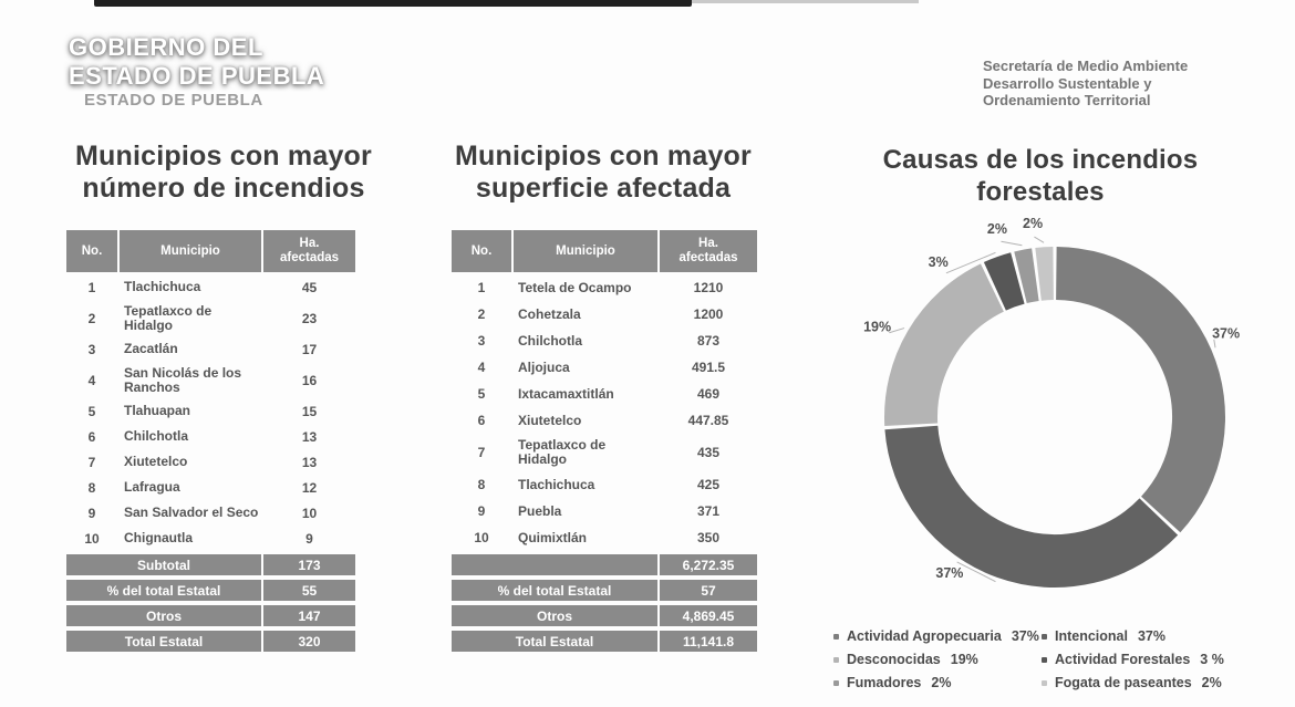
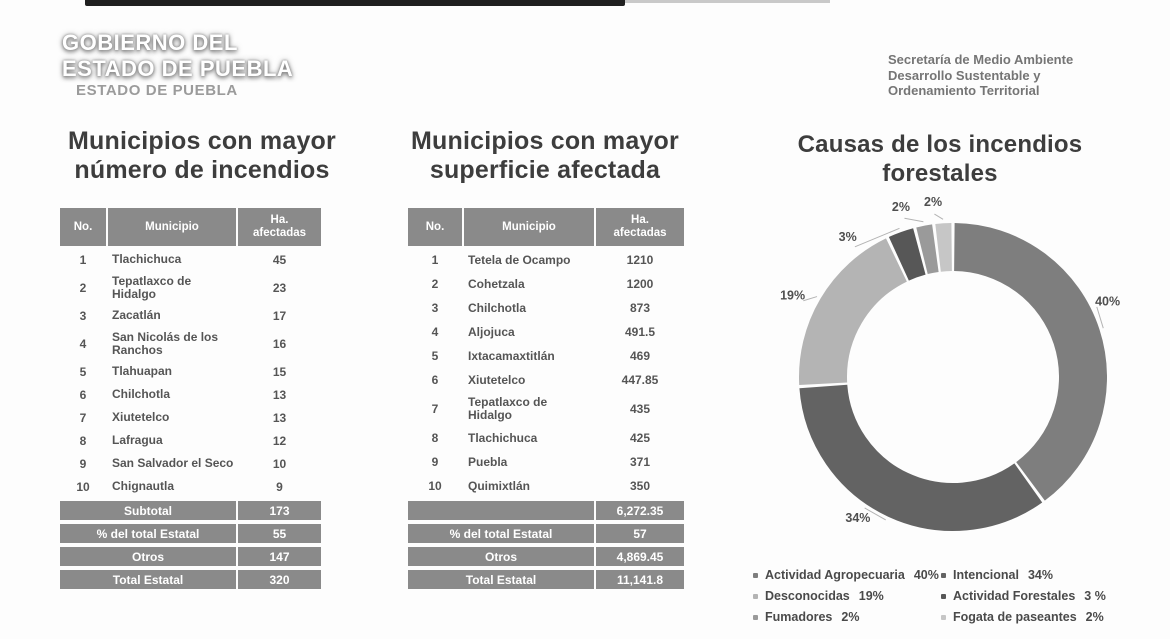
Actividad Agropecuaria: 37% -> 40%
Intencional: 37% -> 34%
